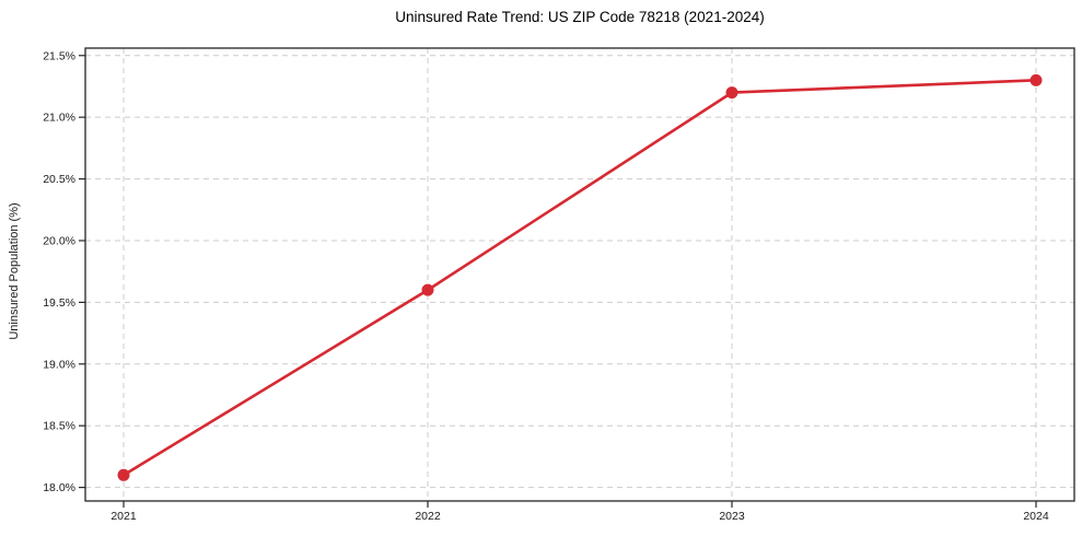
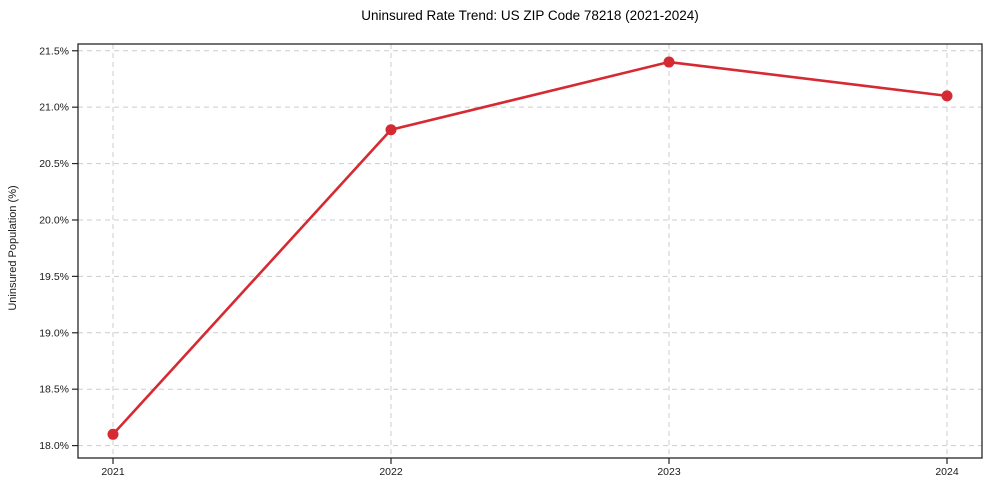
2022: 19.6% -> 20.8%
2023: 21.2% -> 21.4%
2024: 21.3% -> 21.1%
